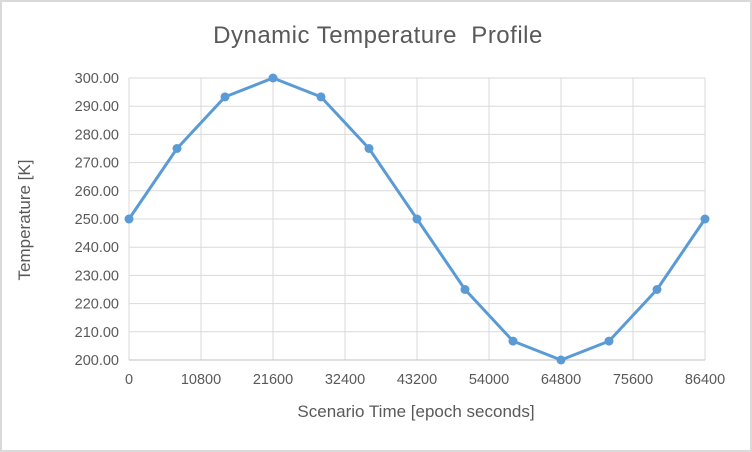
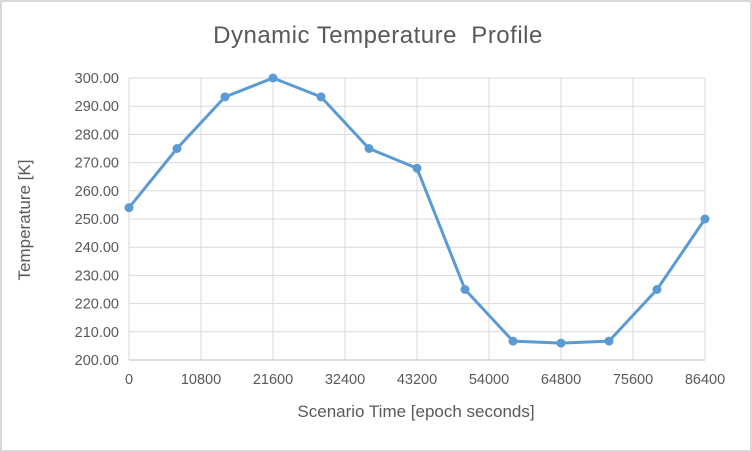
0: 250 -> 254
43200: 250 -> 268
64800: 200 -> 206
